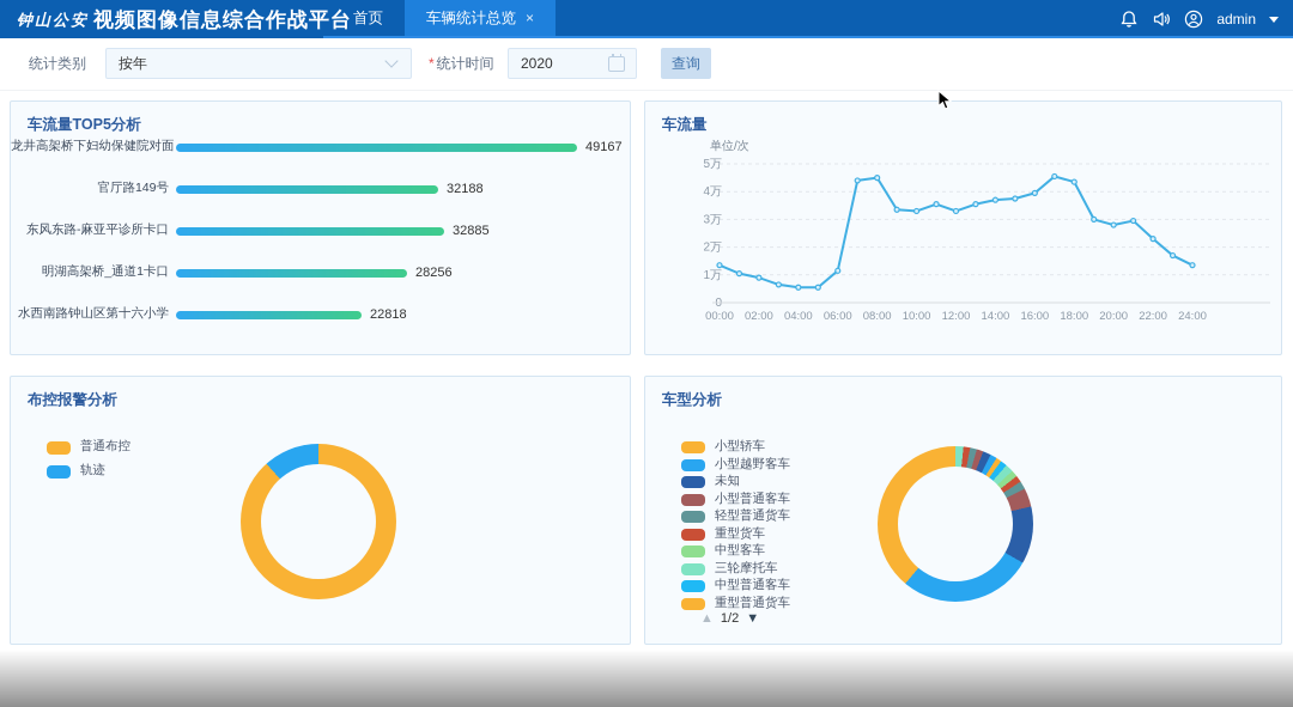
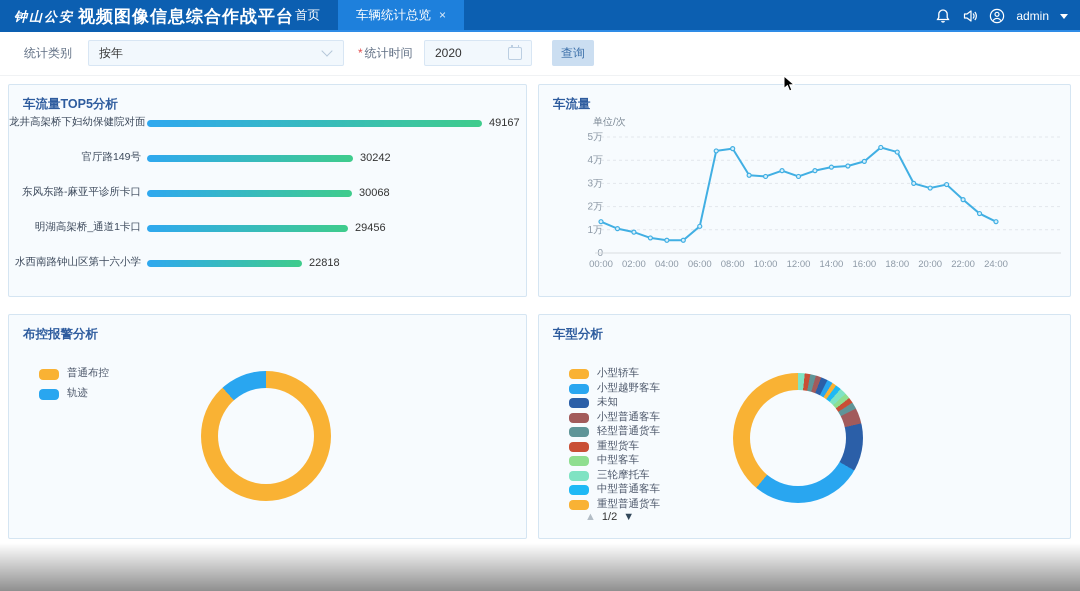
车流量TOP5分析/官厅路149号: 32188 -> 30242
车流量TOP5分析/东风东路-麻亚平诊所卡口: 32885 -> 30068
车流量TOP5分析/明湖高架桥_通道1卡口: 28256 -> 29456
